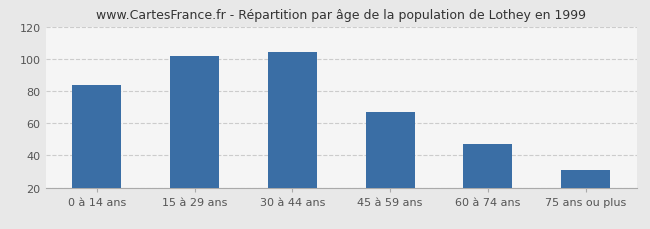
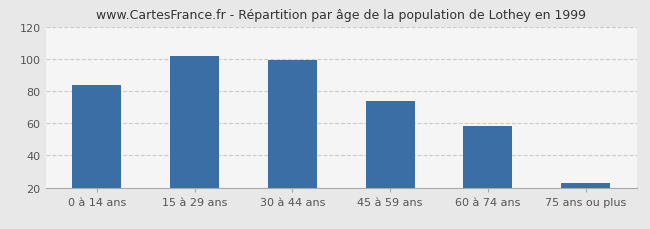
30 à 44 ans: 104 -> 99
45 à 59 ans: 67 -> 74
60 à 74 ans: 47 -> 58
75 ans ou plus: 31 -> 23
